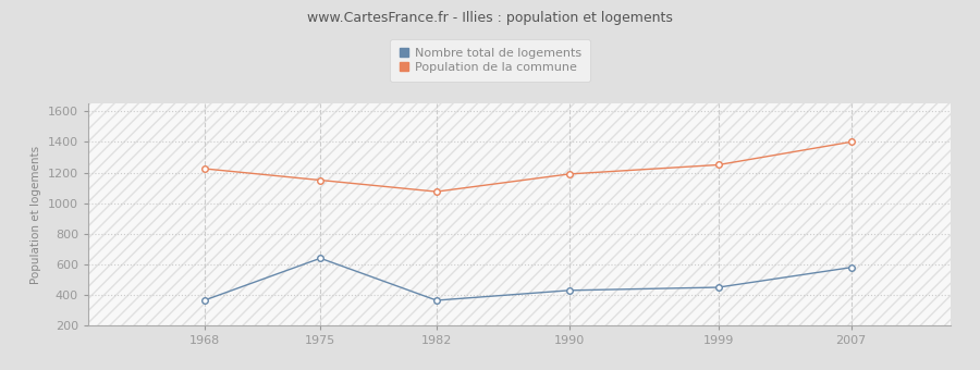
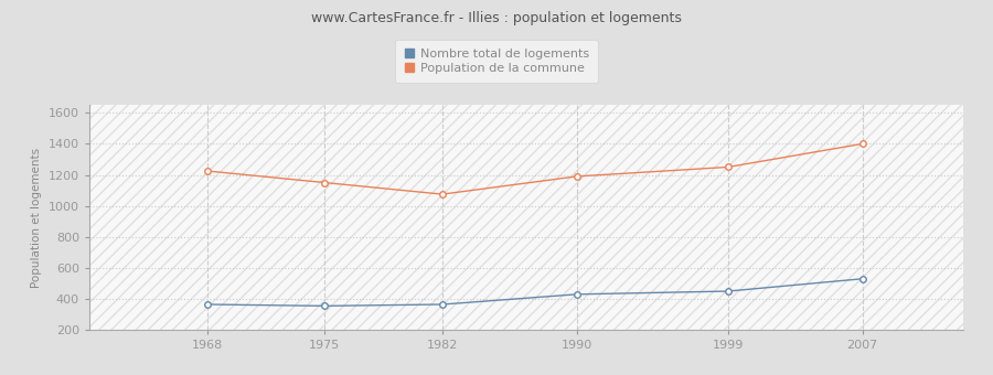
Nombre total de logements/1975: 640 -> 360
Nombre total de logements/2007: 580 -> 530
